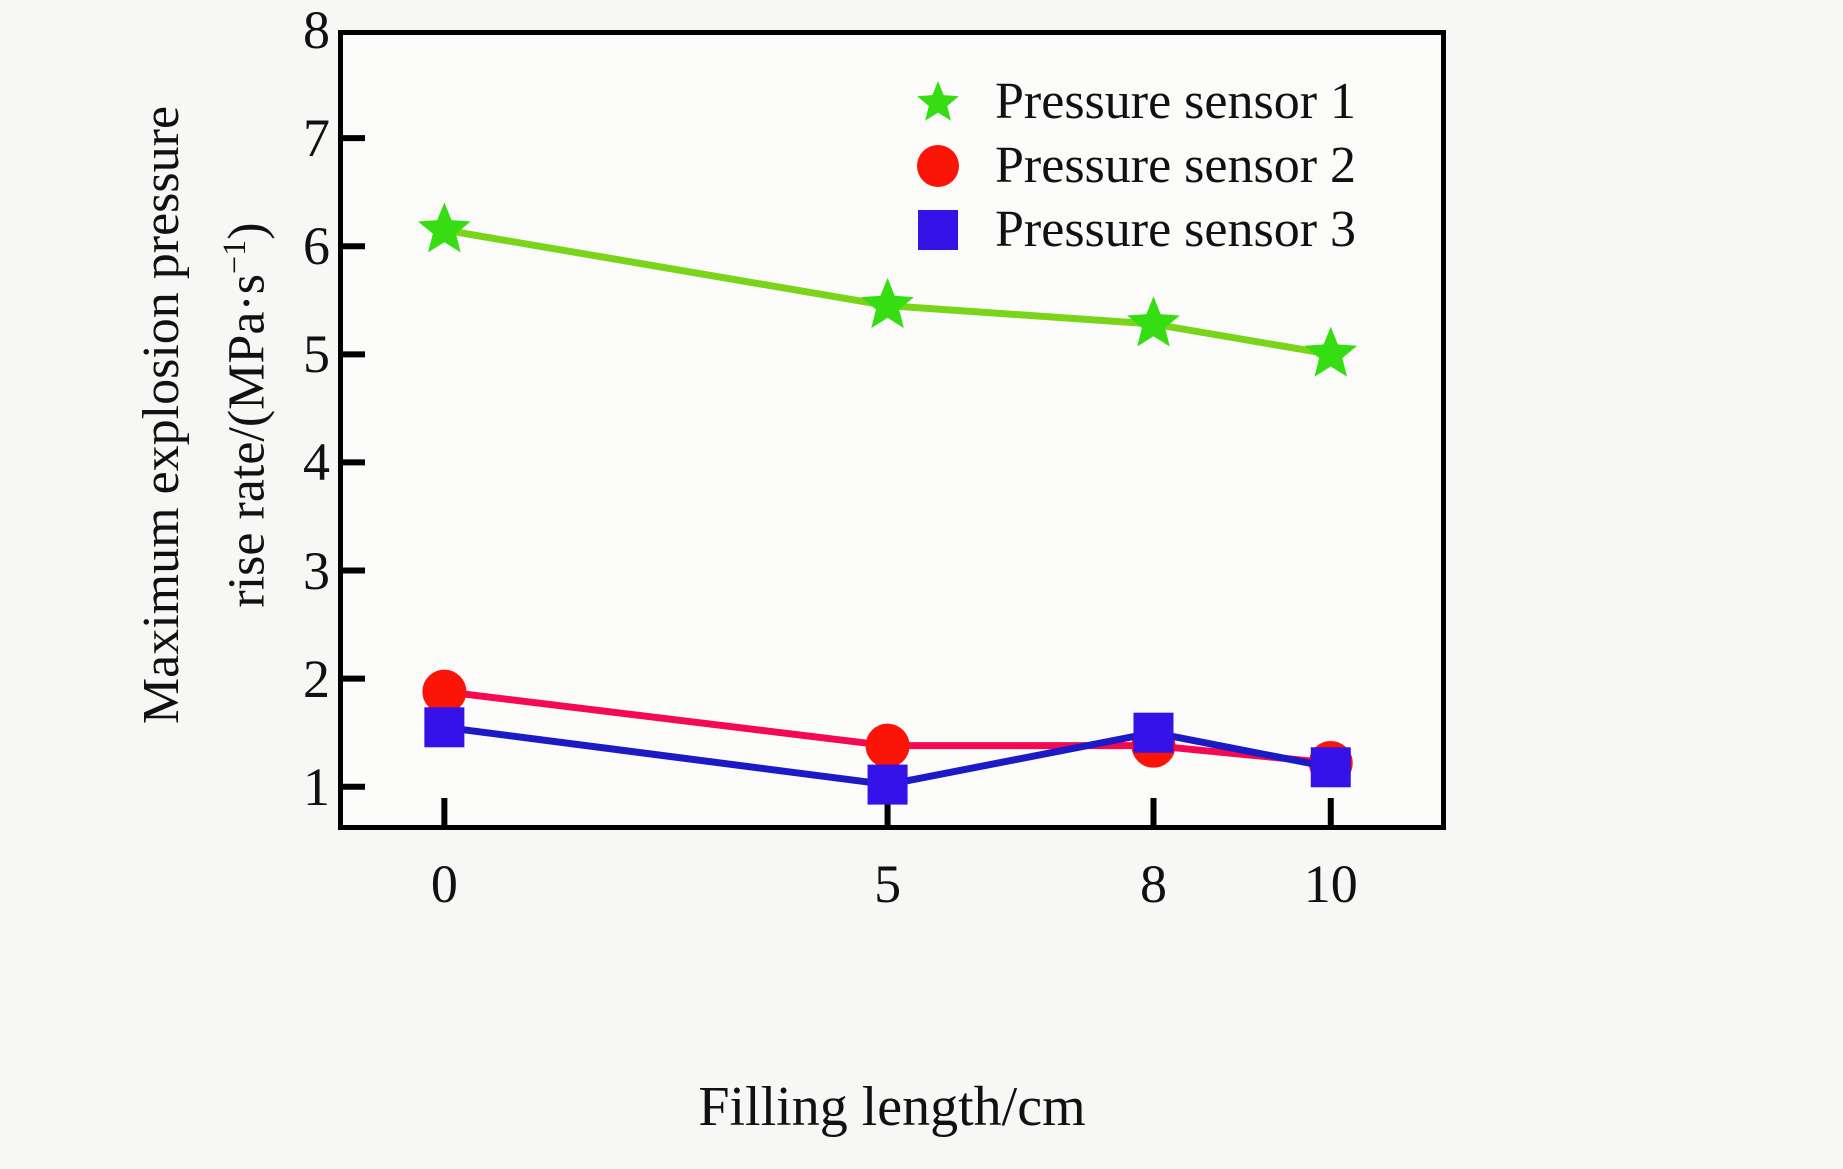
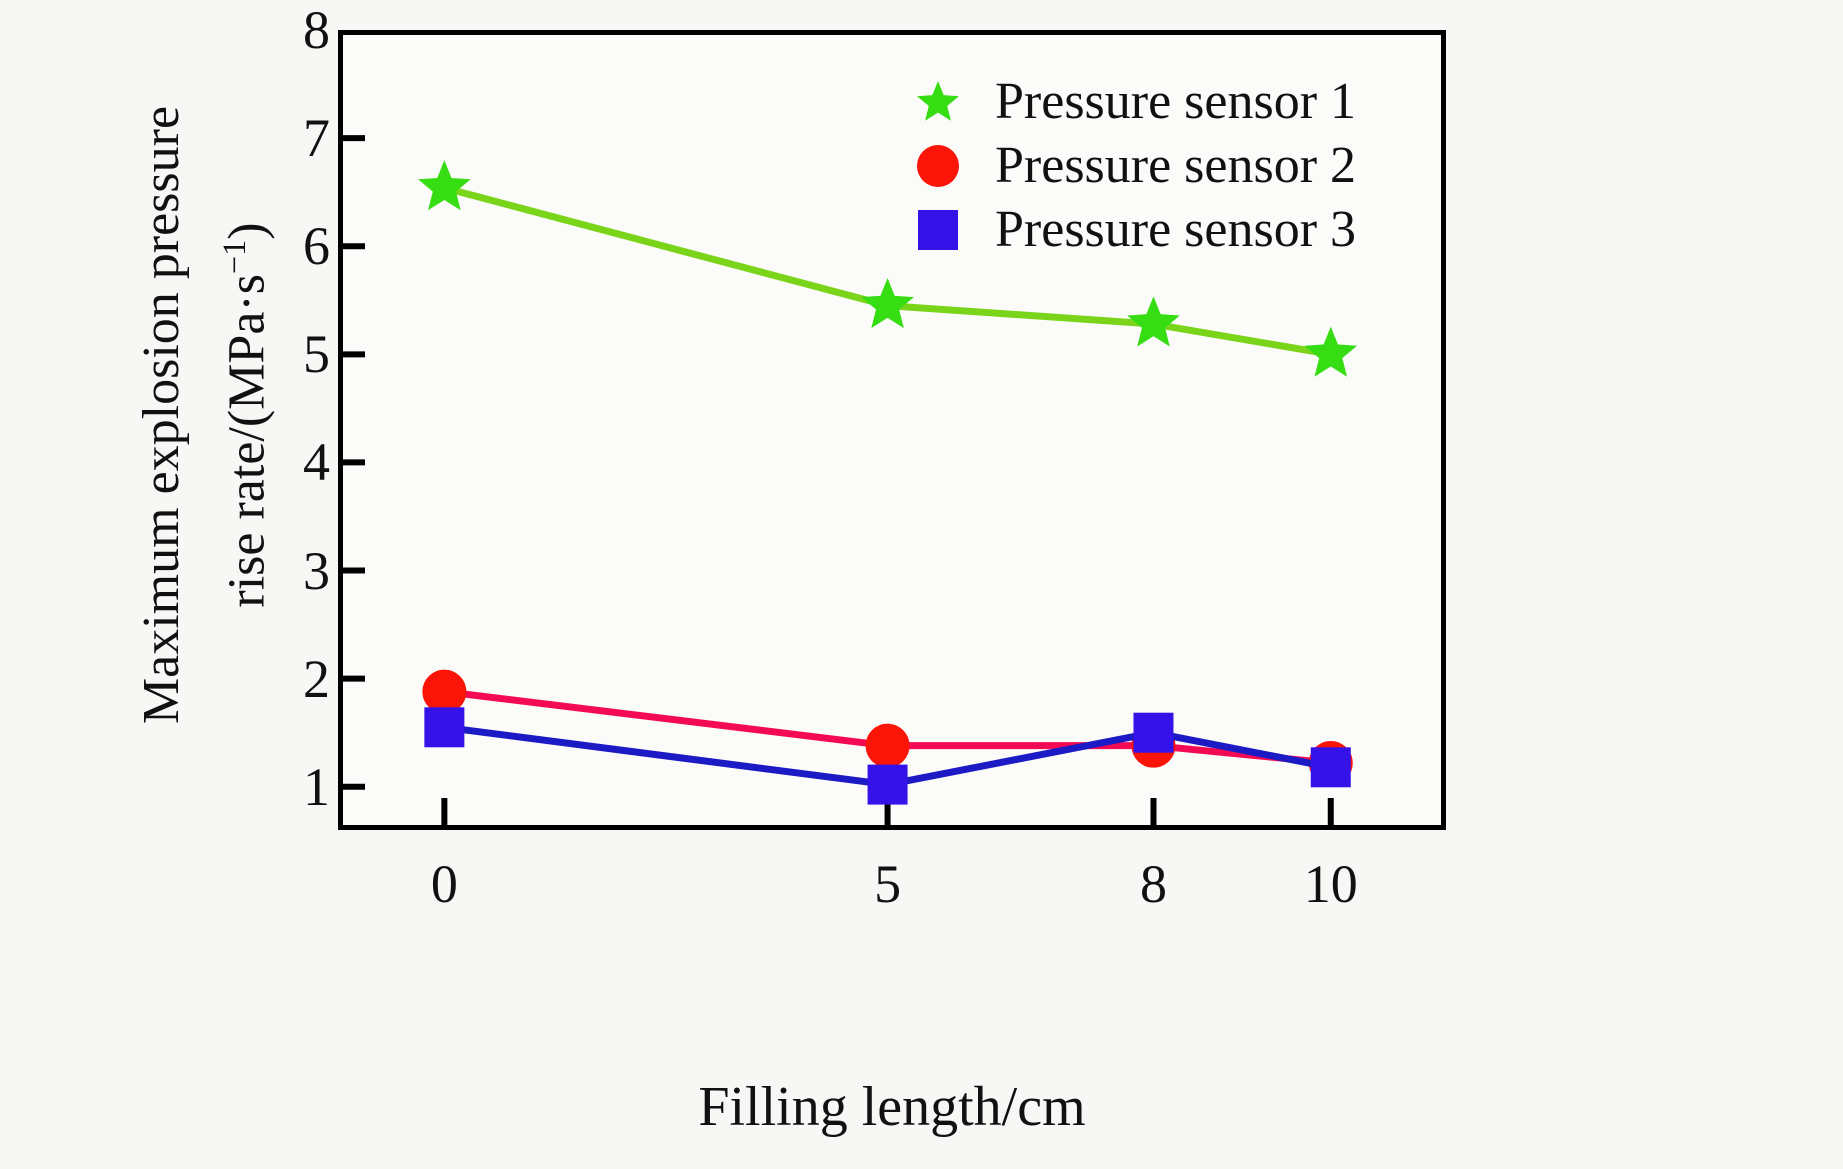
Pressure sensor 1/0: 6.15 -> 6.54
